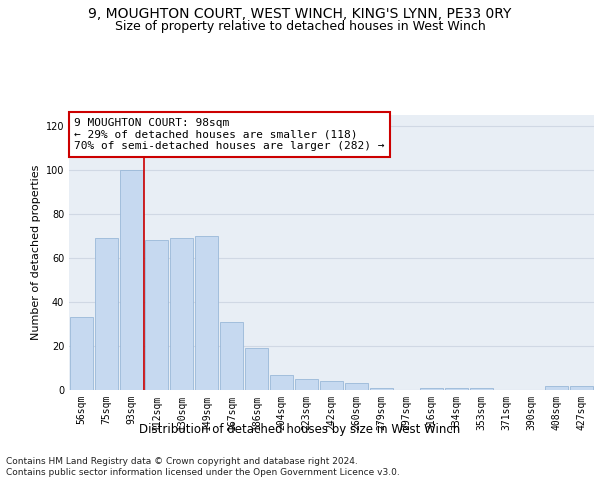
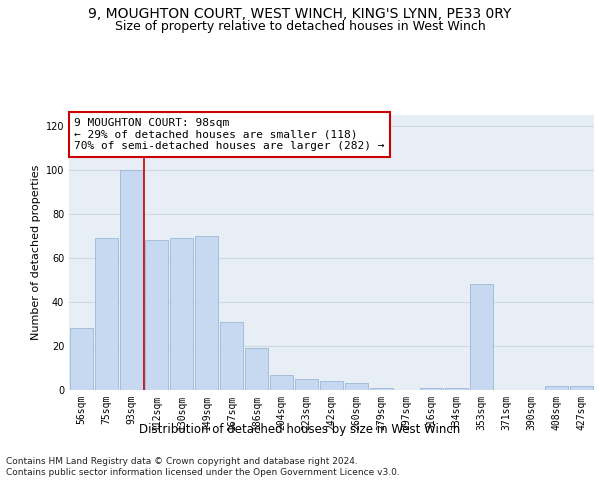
56sqm: 33 -> 28
353sqm: 1 -> 48
